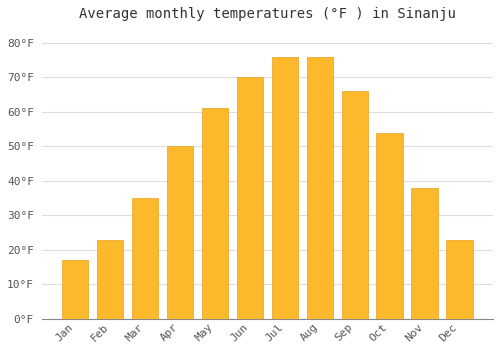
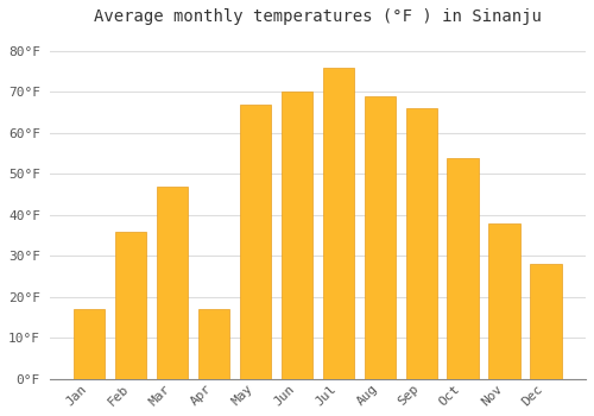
Feb: 23°F -> 36°F
Mar: 35°F -> 47°F
Apr: 50°F -> 17°F
May: 61°F -> 67°F
Aug: 76°F -> 69°F
Dec: 23°F -> 28°F
